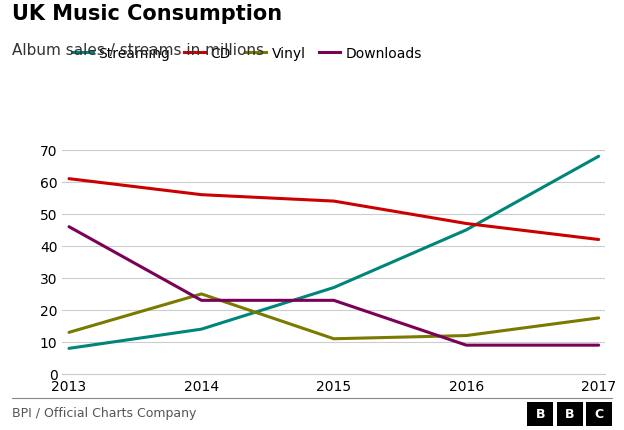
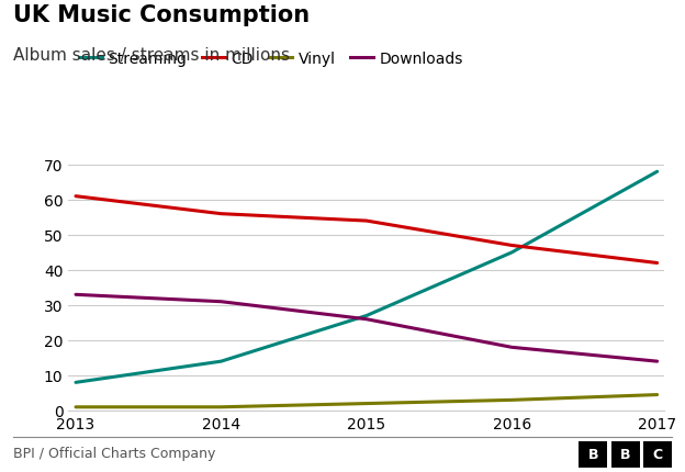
Vinyl/2013: 13.0 -> 1.0
Downloads/2013: 46 -> 33
Vinyl/2014: 25.0 -> 1.0
Downloads/2014: 23 -> 31
Vinyl/2015: 11.0 -> 2.0
Downloads/2015: 23 -> 26
Vinyl/2016: 12.0 -> 3.0
Downloads/2016: 9 -> 18
Vinyl/2017: 17.5 -> 4.5
Downloads/2017: 9 -> 14
